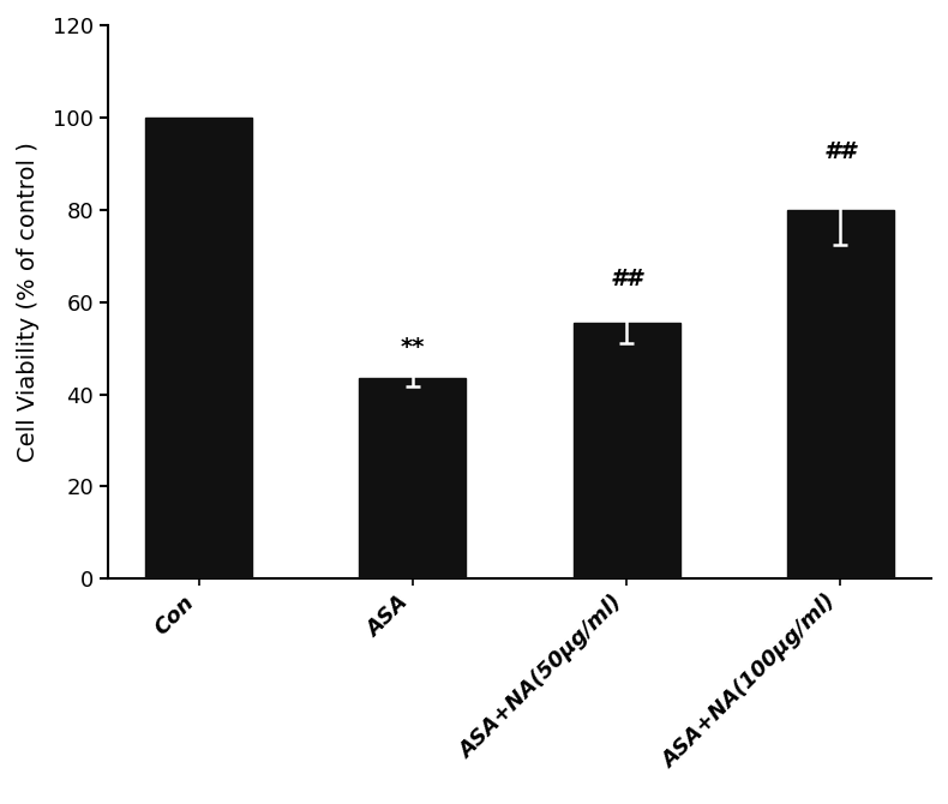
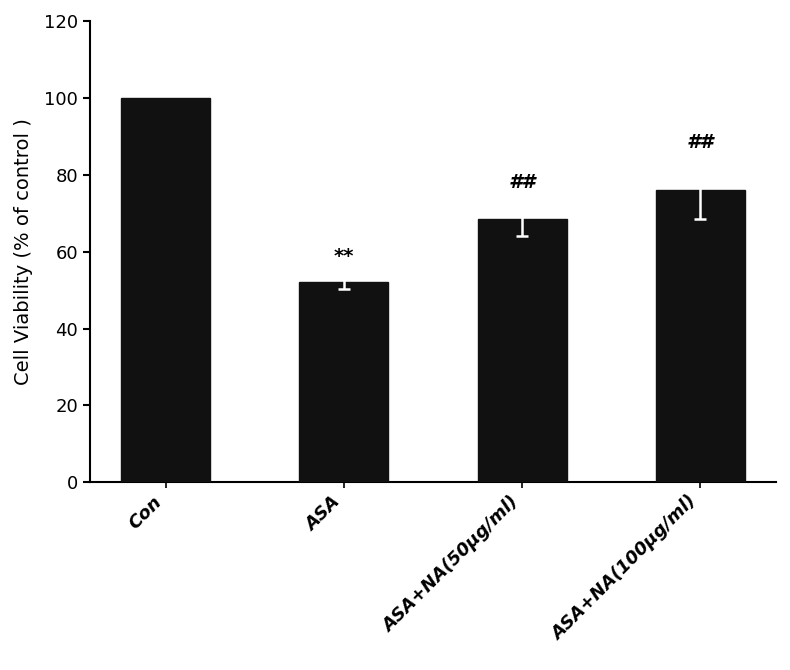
ASA: 43.5 -> 52.0
ASA+NA(50μg/ml): 55.5 -> 68.5
ASA+NA(100μg/ml): 80.0 -> 76.0
